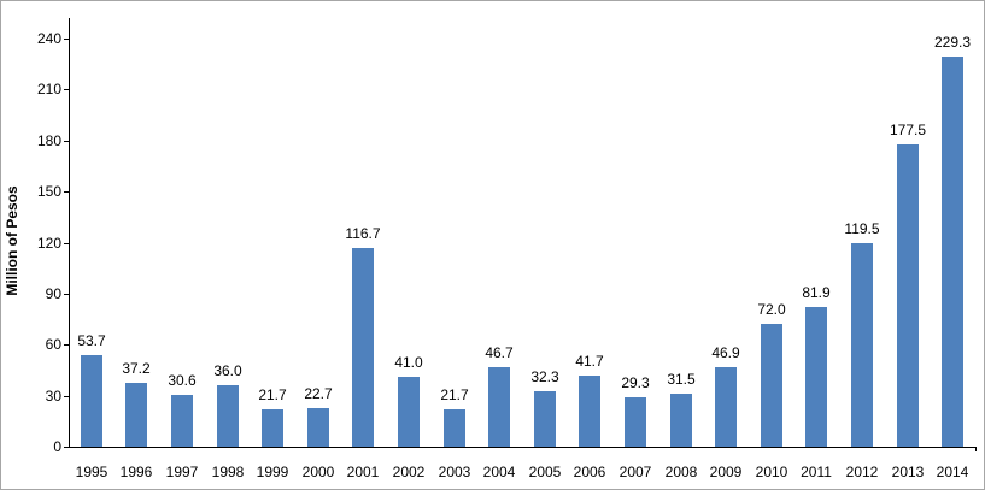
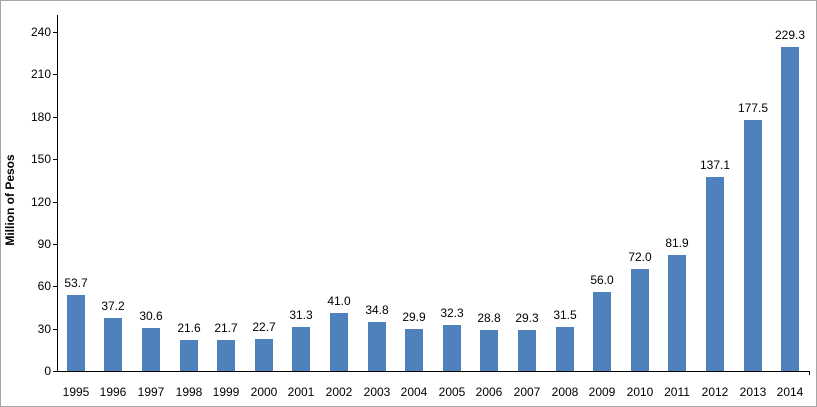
1998: 36.0 -> 21.6
2001: 116.7 -> 31.3
2003: 21.7 -> 34.8
2004: 46.7 -> 29.9
2006: 41.7 -> 28.8
2009: 46.9 -> 56.0
2012: 119.5 -> 137.1
